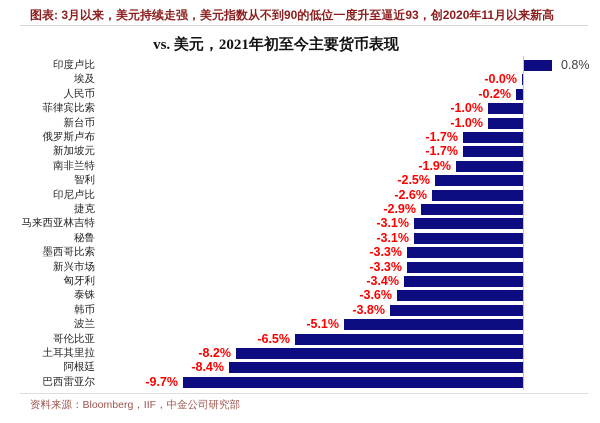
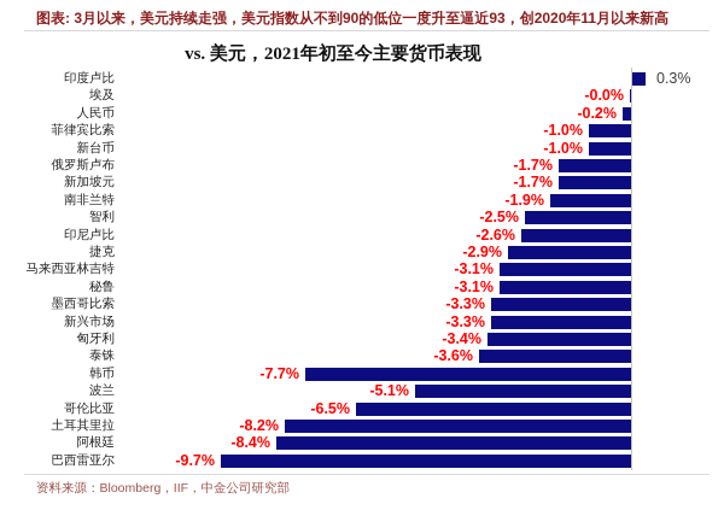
印度卢比: 0.8% -> 0.3%
韩币: -3.8% -> -7.7%
